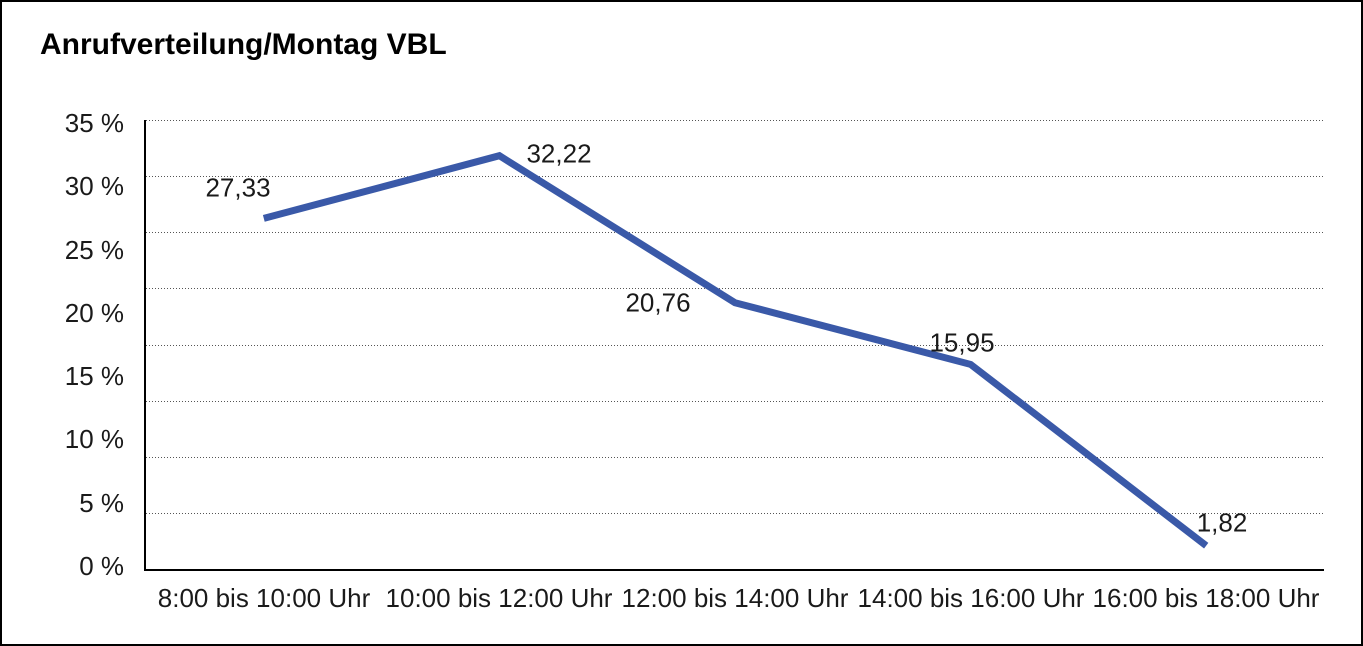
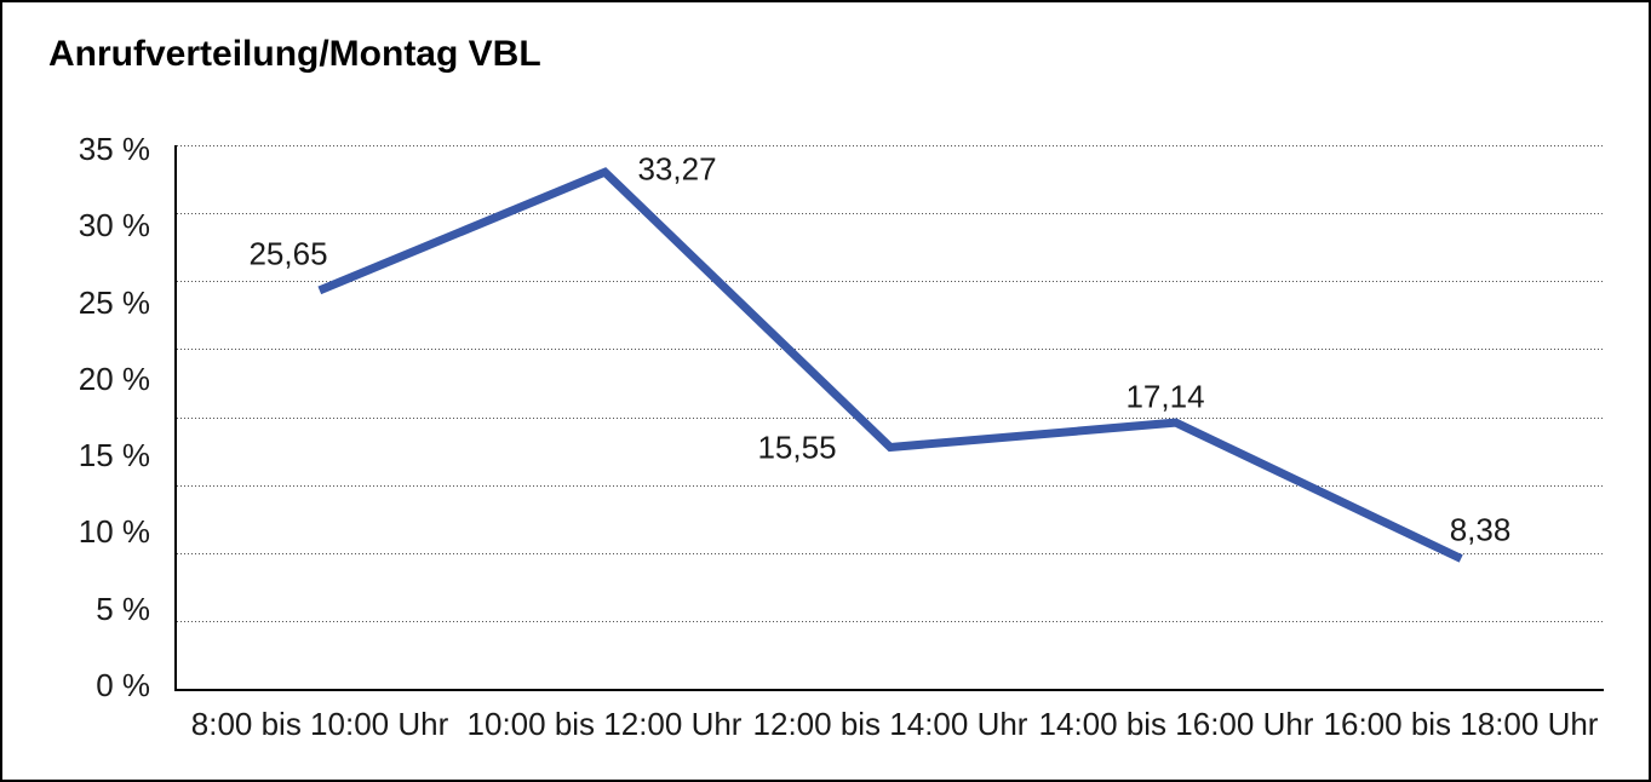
8:00 bis 10:00 Uhr: 27,33 -> 25,65
10:00 bis 12:00 Uhr: 32,22 -> 33,27
12:00 bis 14:00 Uhr: 20,76 -> 15,55
14:00 bis 16:00 Uhr: 15,95 -> 17,14
16:00 bis 18:00 Uhr: 1,82 -> 8,38
